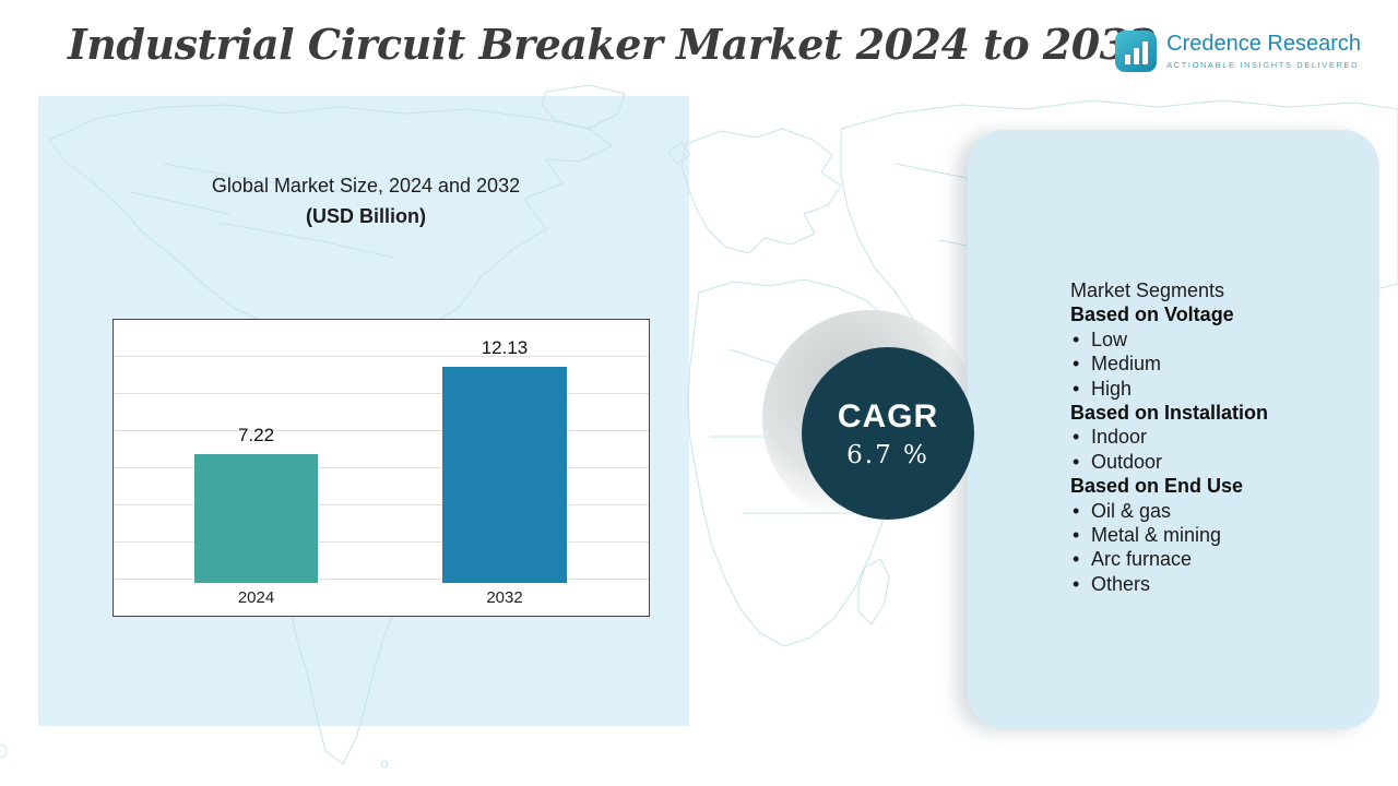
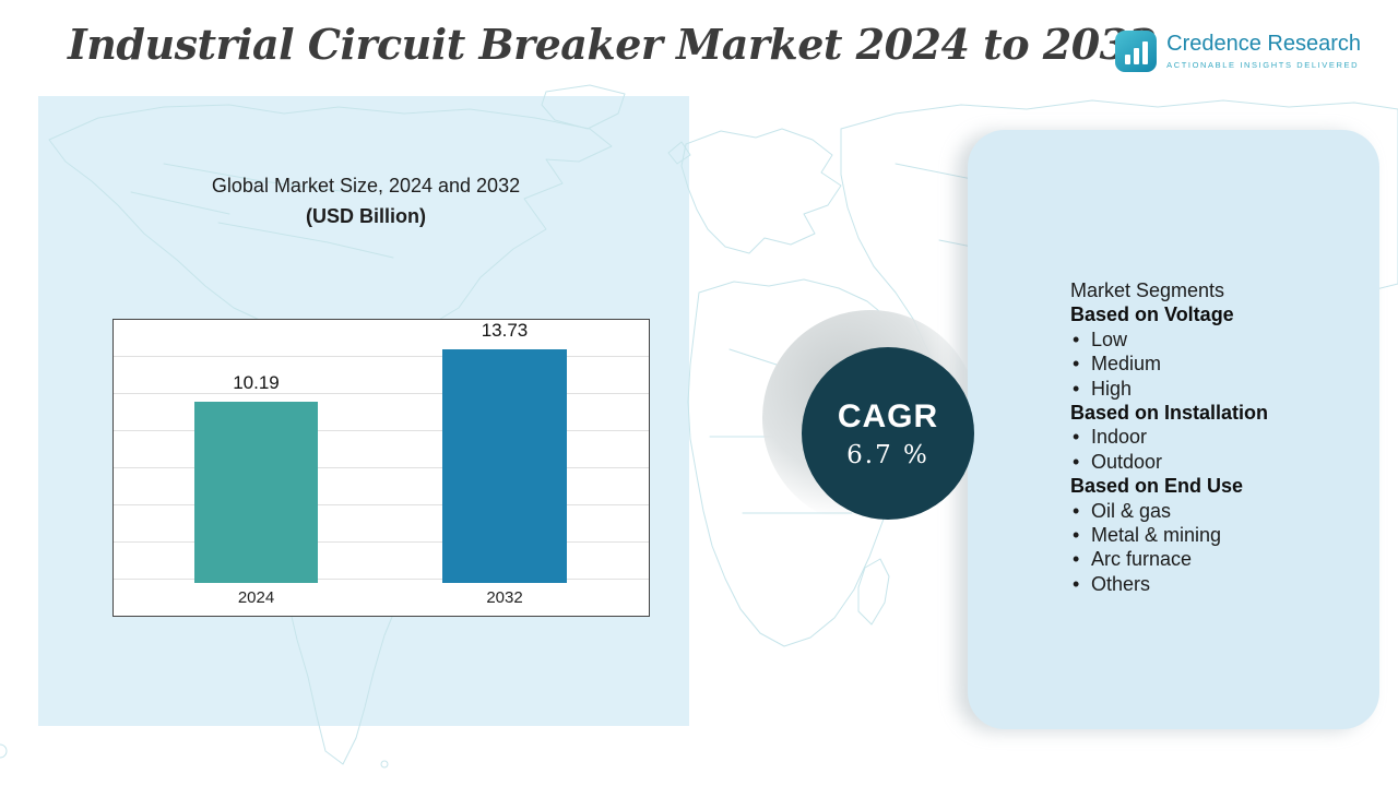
2024: 7.22 -> 10.19
2032: 12.13 -> 13.73
